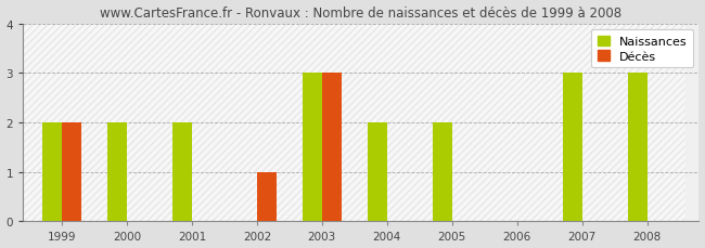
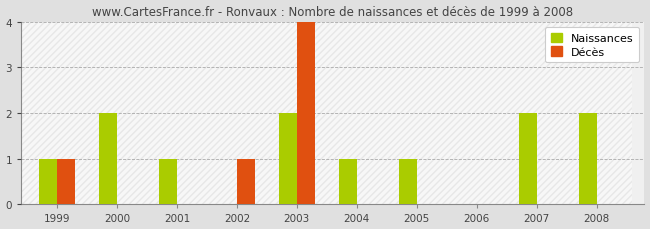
Naissances/1999: 2 -> 1
Décès/1999: 2 -> 1
Naissances/2001: 2 -> 1
Naissances/2003: 3 -> 2
Décès/2003: 3 -> 4
Naissances/2004: 2 -> 1
Naissances/2005: 2 -> 1
Naissances/2007: 3 -> 2
Naissances/2008: 3 -> 2
